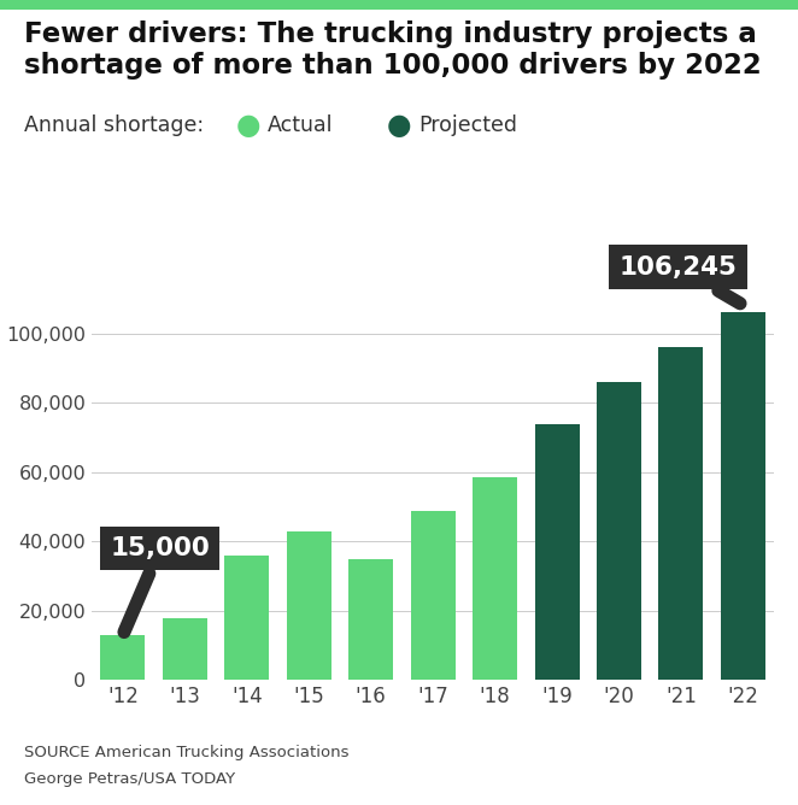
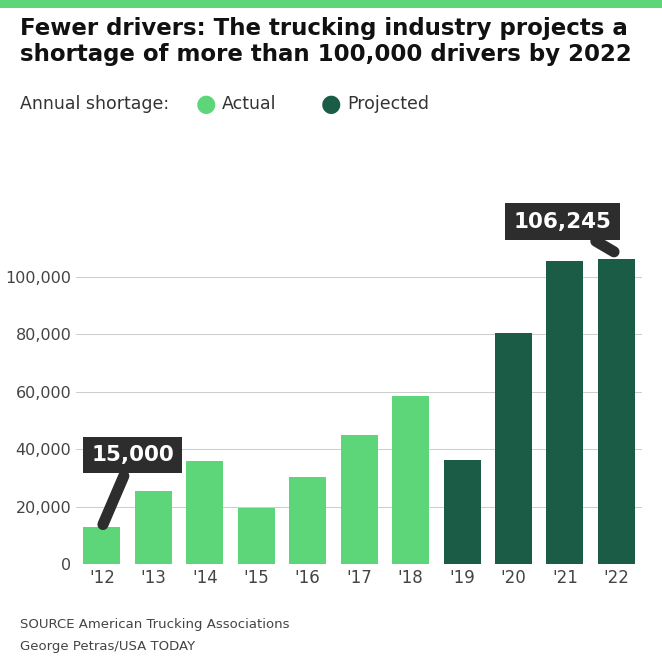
'13: 18,000 -> 25,500
'15: 43,000 -> 19,500
'16: 35,000 -> 30,500
'17: 49,000 -> 45,000
'19: 74,000 -> 36,500
'20: 86,000 -> 80,500
'21: 96,000 -> 105,500
